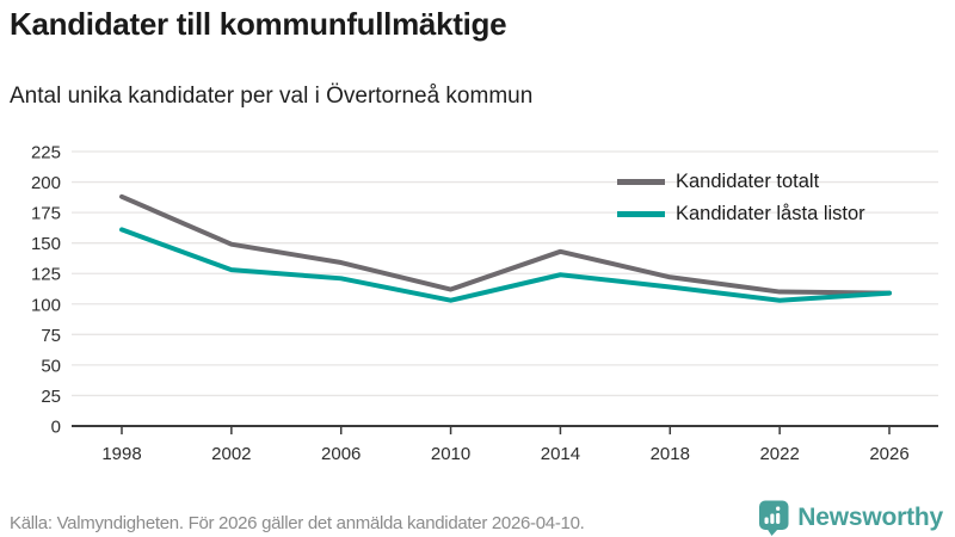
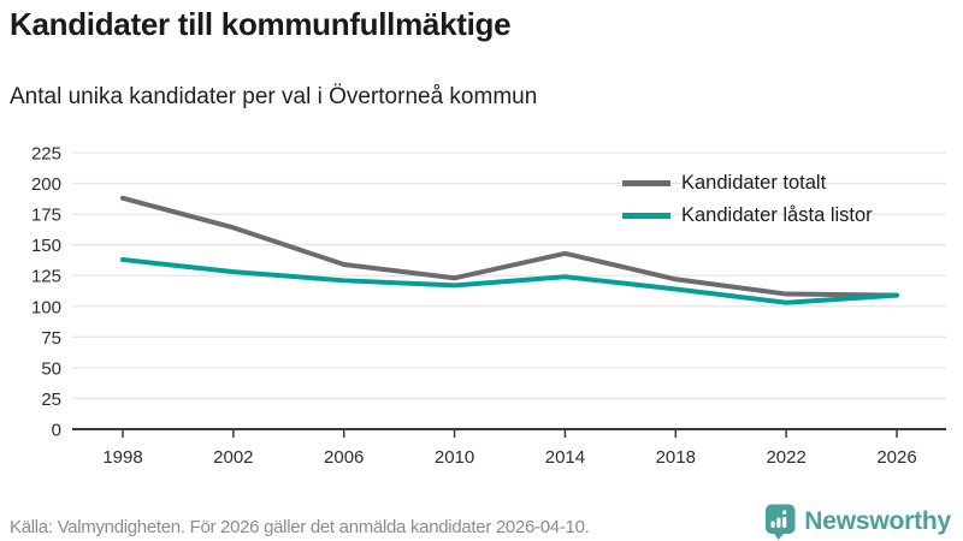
Kandidater låsta listor/1998: 161 -> 138
Kandidater totalt/2002: 149 -> 164
Kandidater totalt/2010: 112 -> 123
Kandidater låsta listor/2010: 103 -> 117
